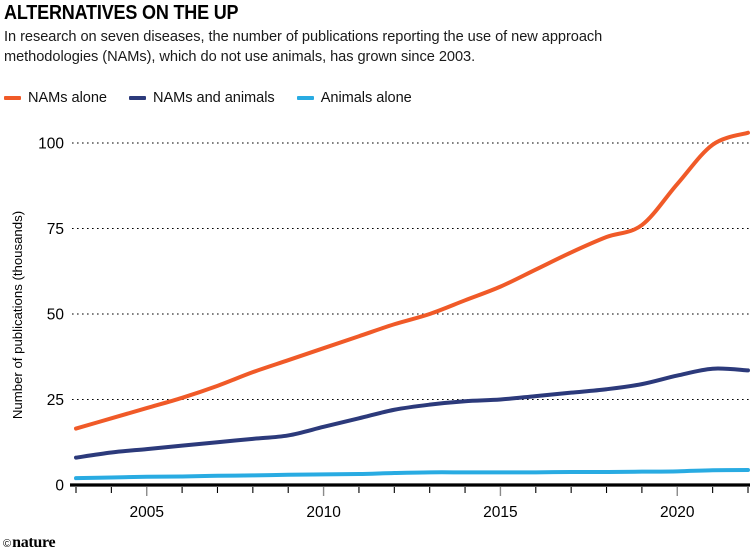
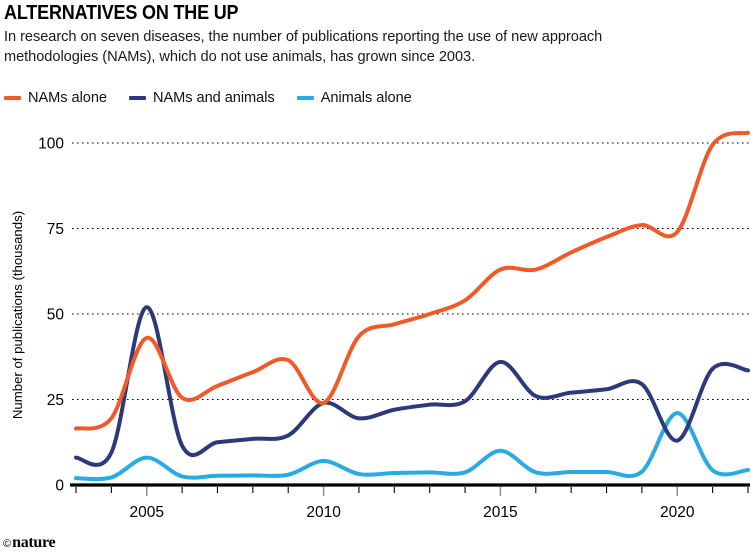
NAMs alone/2005: 22 -> 43
NAMs and animals/2005: 10 -> 52
Animals alone/2005: 2 -> 8
NAMs alone/2010: 40 -> 24
NAMs and animals/2010: 17 -> 24
Animals alone/2010: 3 -> 7
NAMs alone/2015: 58 -> 63
NAMs and animals/2015: 25 -> 36
Animals alone/2015: 4 -> 10
NAMs alone/2020: 88 -> 74
NAMs and animals/2020: 32 -> 13
Animals alone/2020: 4 -> 21
